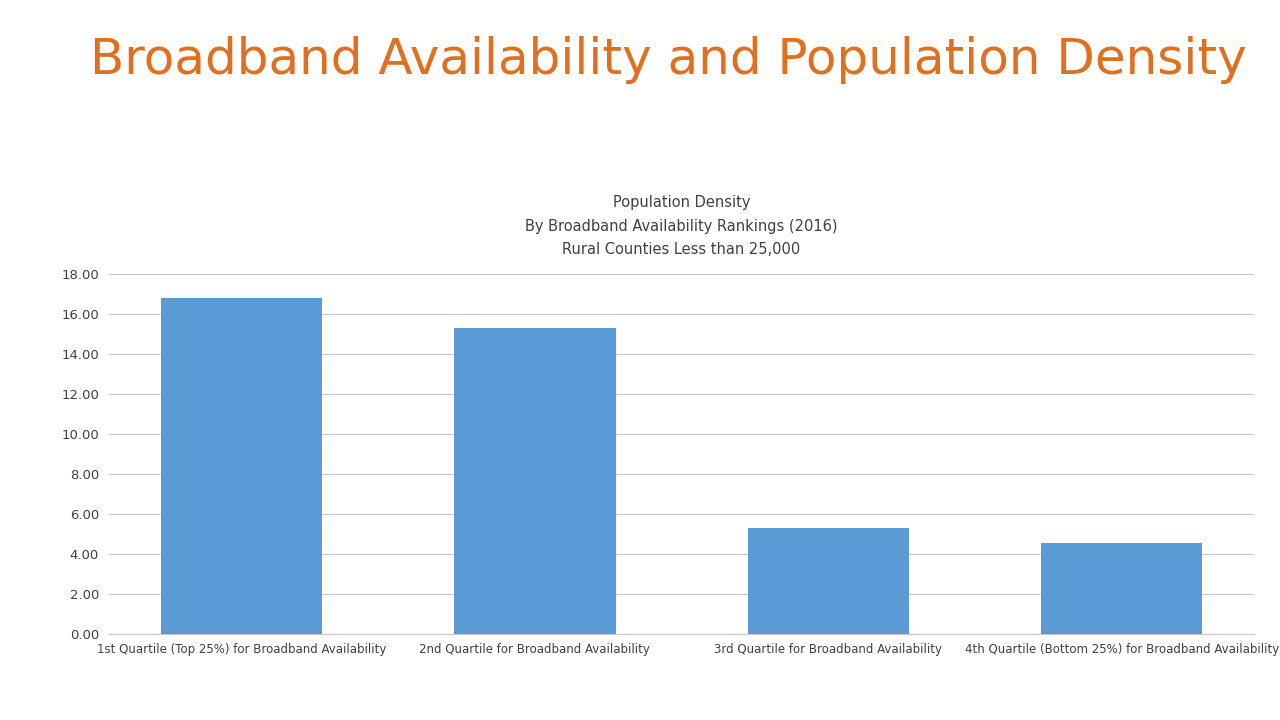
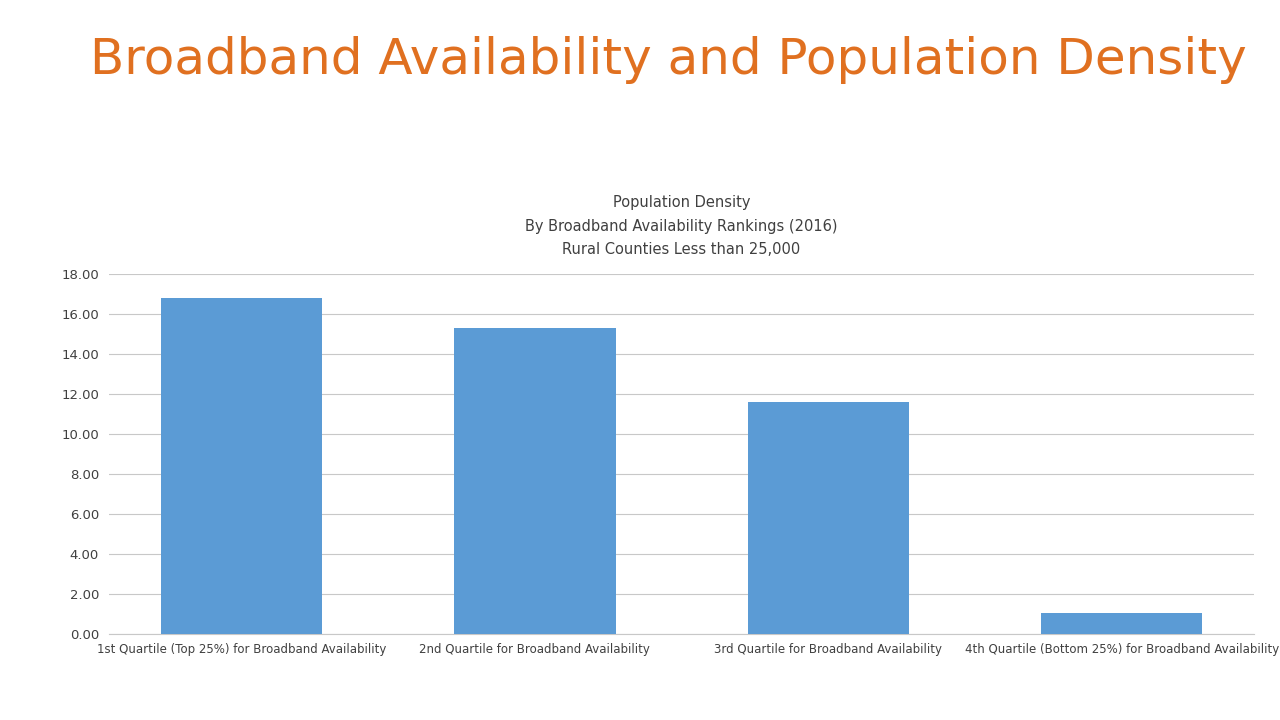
3rd Quartile for Broadband Availability: 5.30 -> 11.60
4th Quartile (Bottom 25%) for Broadband Availability: 4.55 -> 1.05
